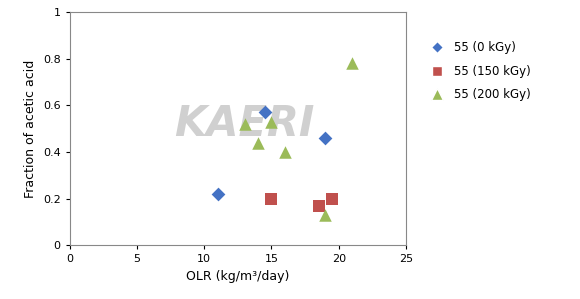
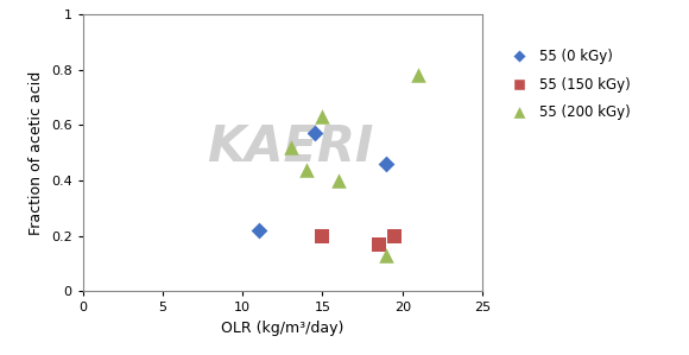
55 (200 kGy)/15: 0.53 -> 0.63
